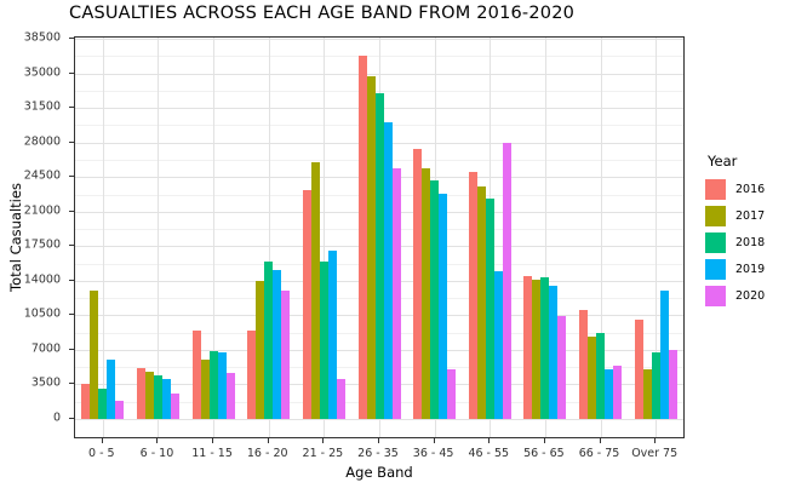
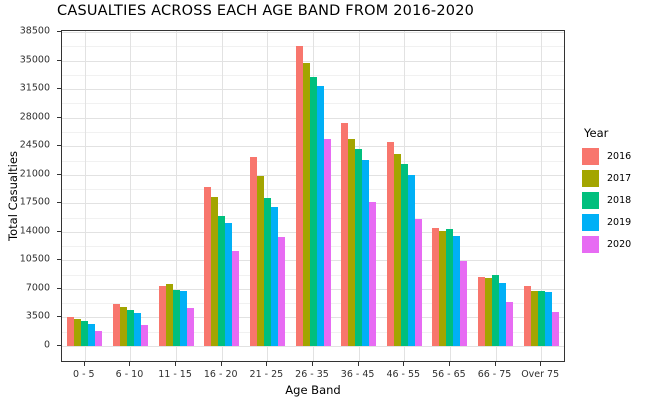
2017/0 - 5: 13000 -> 3000
2019/0 - 5: 6000 -> 3000
2016/11 - 15: 9000 -> 7000
2017/11 - 15: 6000 -> 8000
2016/16 - 20: 9000 -> 20000
2017/16 - 20: 14000 -> 18000
2020/16 - 20: 13000 -> 12000
2017/21 - 25: 26000 -> 21000
2018/21 - 25: 16000 -> 18000
2020/21 - 25: 4000 -> 13000
2019/26 - 35: 30000 -> 32000
2020/36 - 45: 5000 -> 18000
2019/46 - 55: 15000 -> 21000
2020/46 - 55: 28000 -> 16000
2016/66 - 75: 11000 -> 8000
2019/66 - 75: 5000 -> 8000
2016/Over 75: 10000 -> 7000
2017/Over 75: 5000 -> 7000
2019/Over 75: 13000 -> 7000
2020/Over 75: 7000 -> 4000
